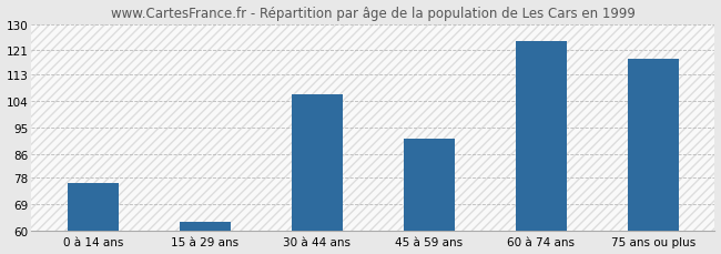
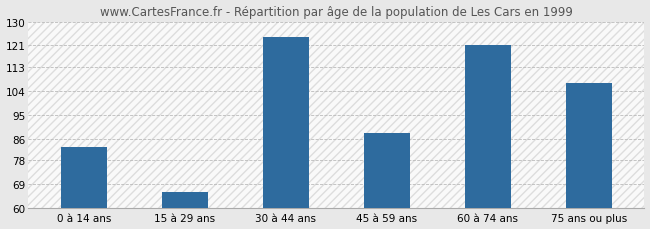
0 à 14 ans: 76 -> 83
15 à 29 ans: 63 -> 66
30 à 44 ans: 106 -> 124
45 à 59 ans: 91 -> 88
60 à 74 ans: 124 -> 121
75 ans ou plus: 118 -> 107
